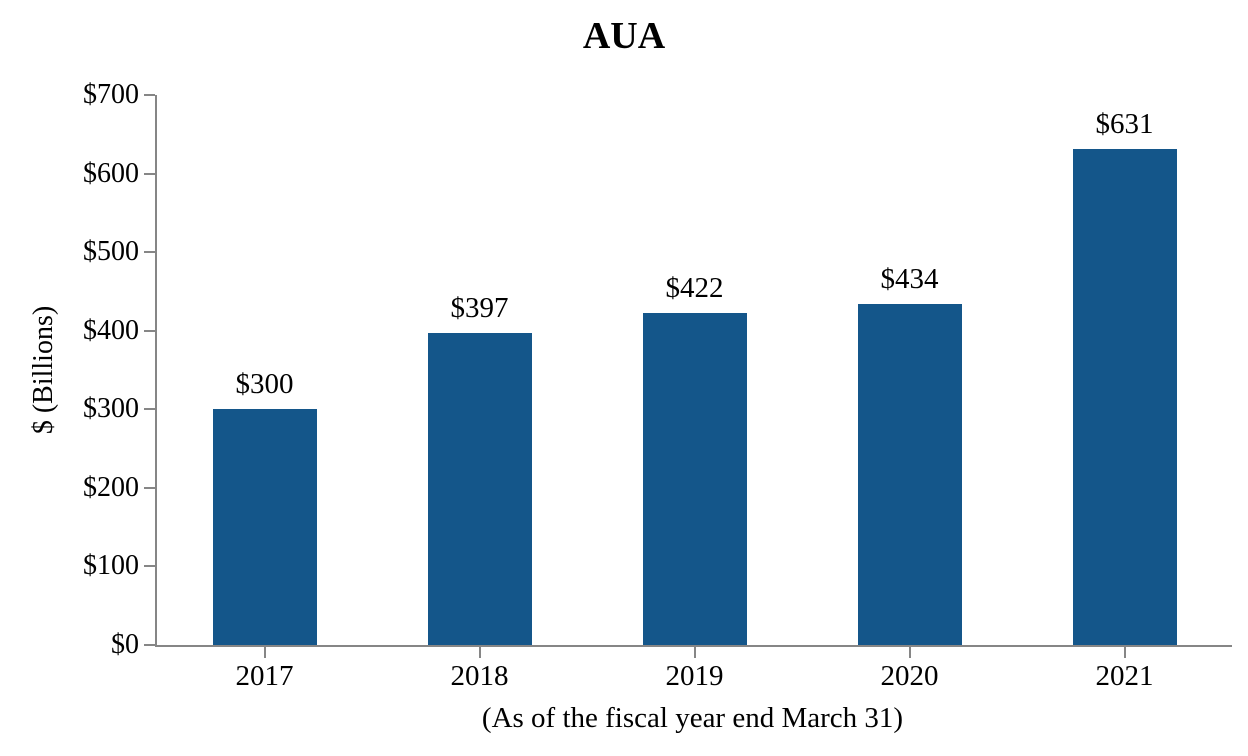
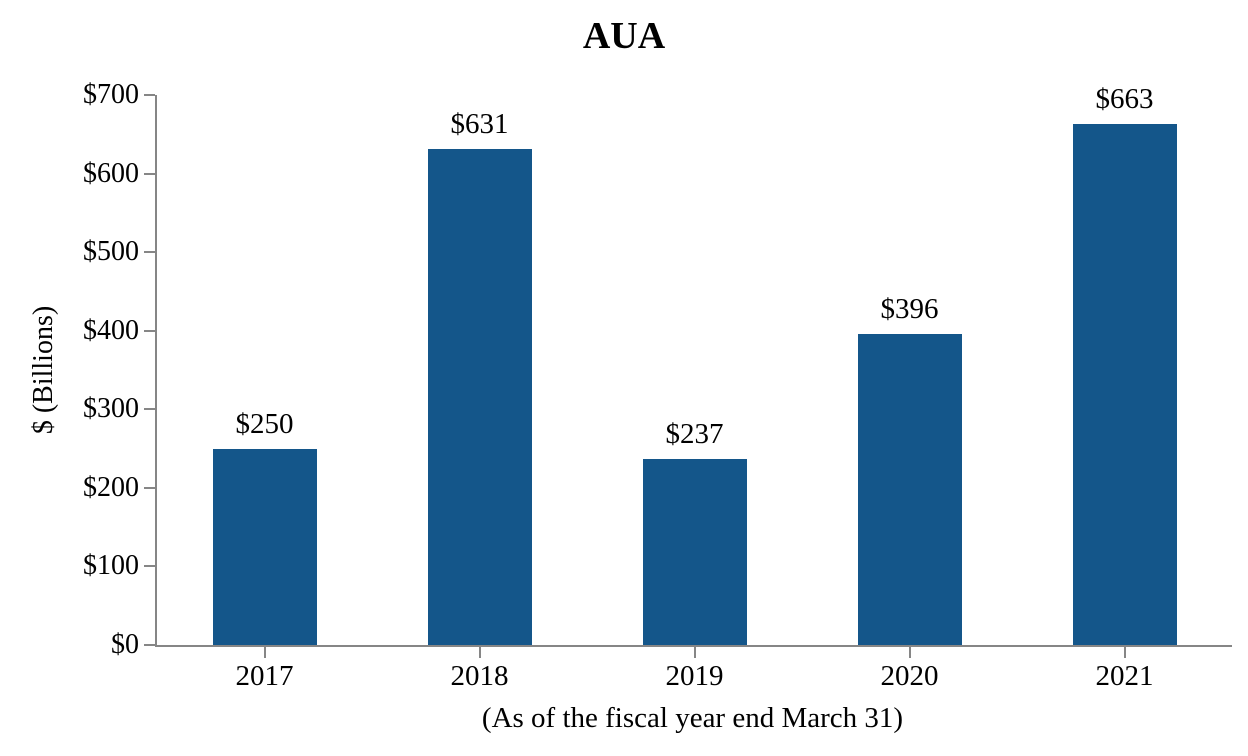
2017: $300 -> $250
2018: $397 -> $631
2019: $422 -> $237
2020: $434 -> $396
2021: $631 -> $663
